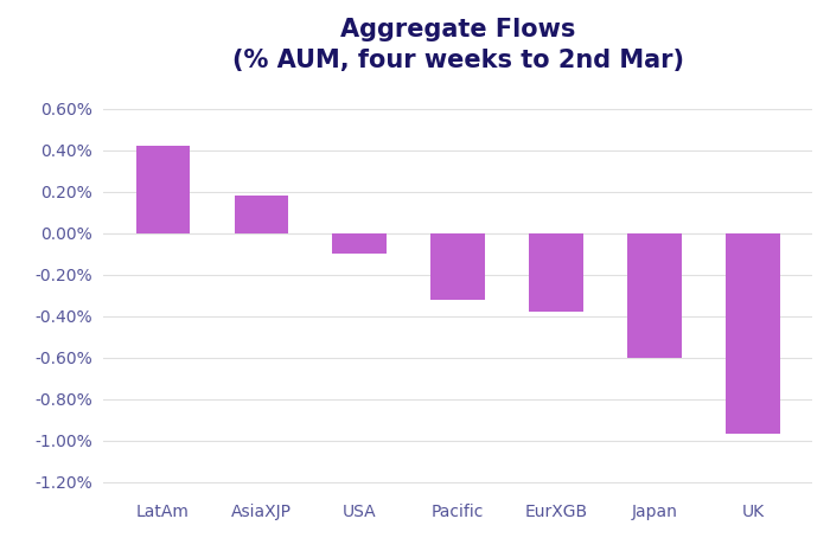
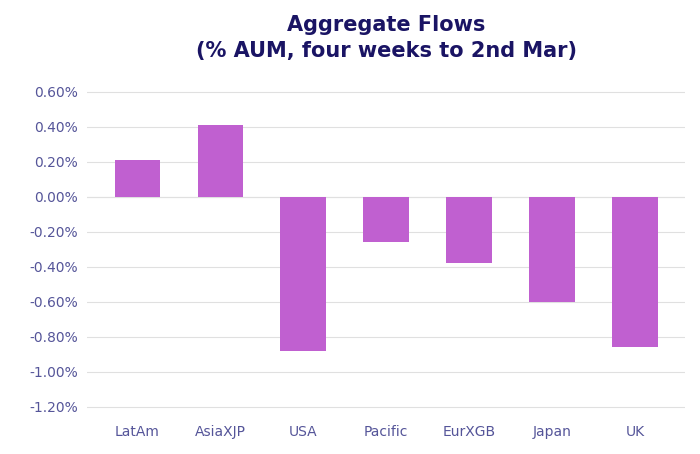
LatAm: 0.42% -> 0.21%
AsiaXJP: 0.18% -> 0.41%
USA: -0.10% -> -0.88%
Pacific: -0.32% -> -0.26%
UK: -0.97% -> -0.86%
